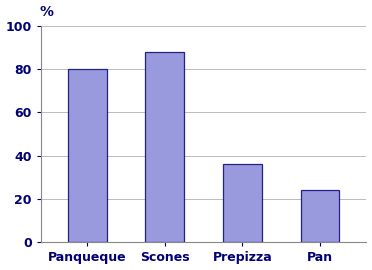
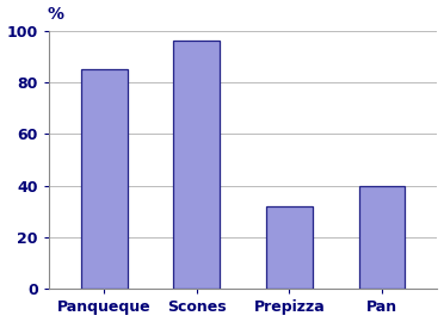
Panqueque: 80 -> 85
Scones: 88 -> 96
Prepizza: 36 -> 32
Pan: 24 -> 40
